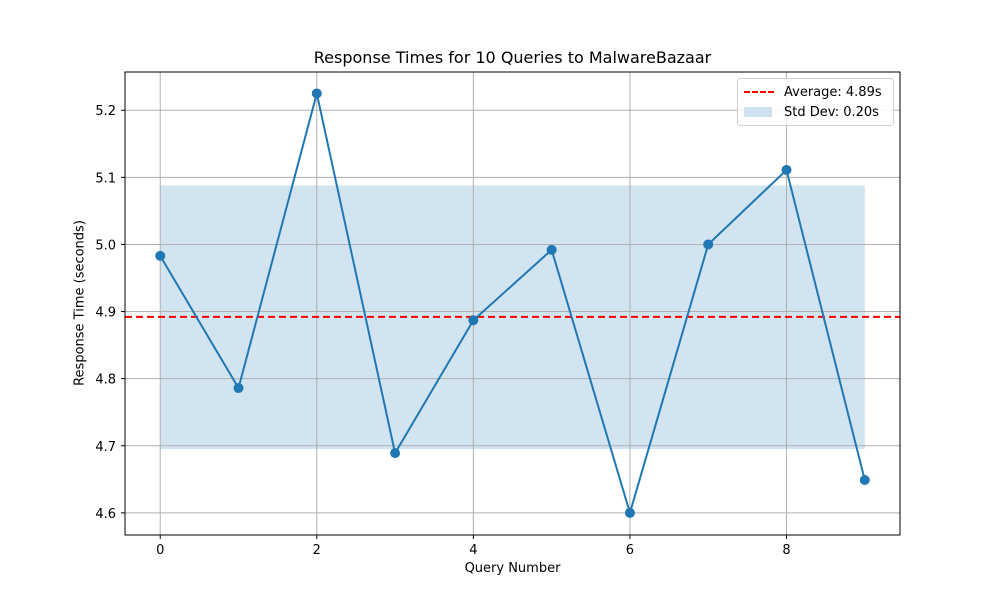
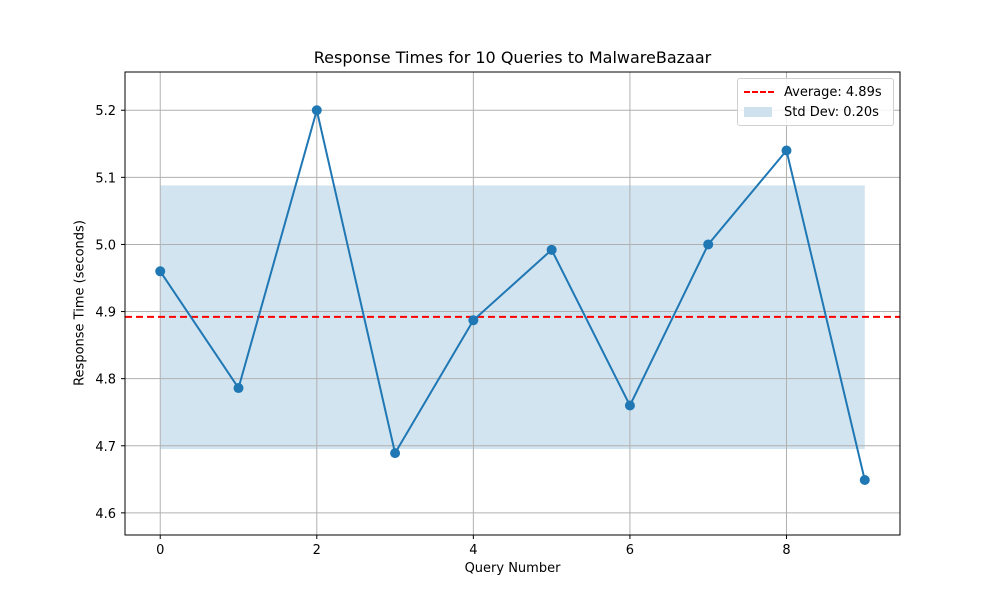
0: 4.98 -> 4.96
2: 5.22 -> 5.20
6: 4.60 -> 4.76
8: 5.11 -> 5.14
